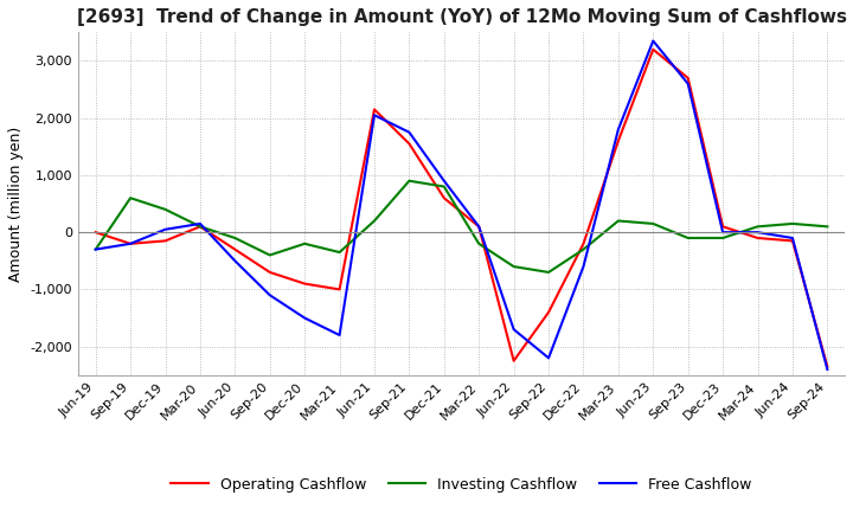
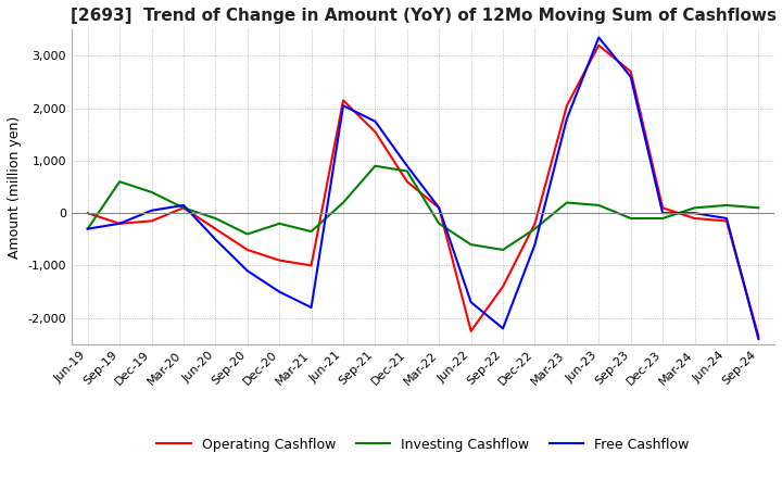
Operating Cashflow/Mar-23: 1,600 -> 2,050
